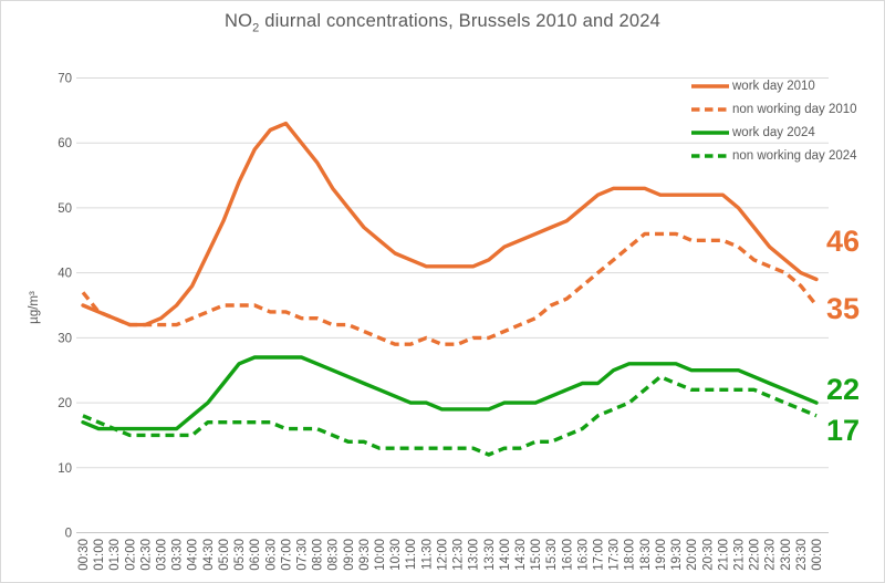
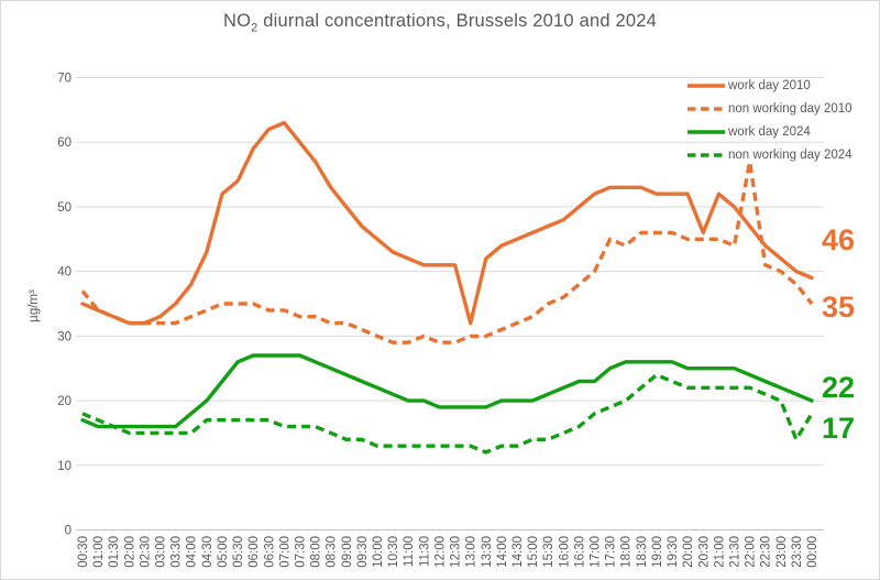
work day 2010/05:00: 48 -> 52
work day 2010/13:00: 41 -> 32
non working day 2010/17:30: 42 -> 45
work day 2010/20:30: 52 -> 46
non working day 2010/22:00: 42 -> 57
non working day 2024/23:30: 19 -> 14
